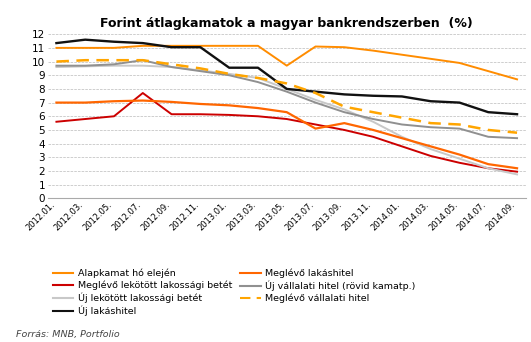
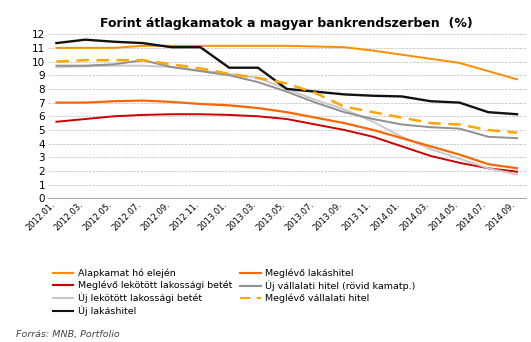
Meglévő lekötött lakossági betét/2012.07.: 7.7 -> 6.1
Alapkamat hó elején/2013.05.: 9.7 -> 11.2
Meglévő lakáshitel/2013.07.: 5.1 -> 5.9
